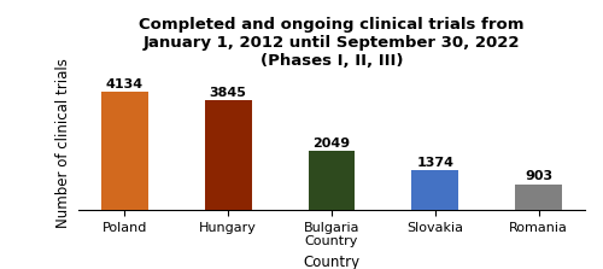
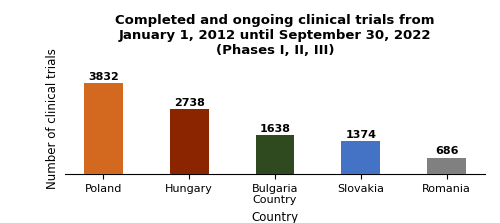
Poland: 4134 -> 3832
Hungary: 3845 -> 2738
Bulgaria Country: 2049 -> 1638
Romania: 903 -> 686
